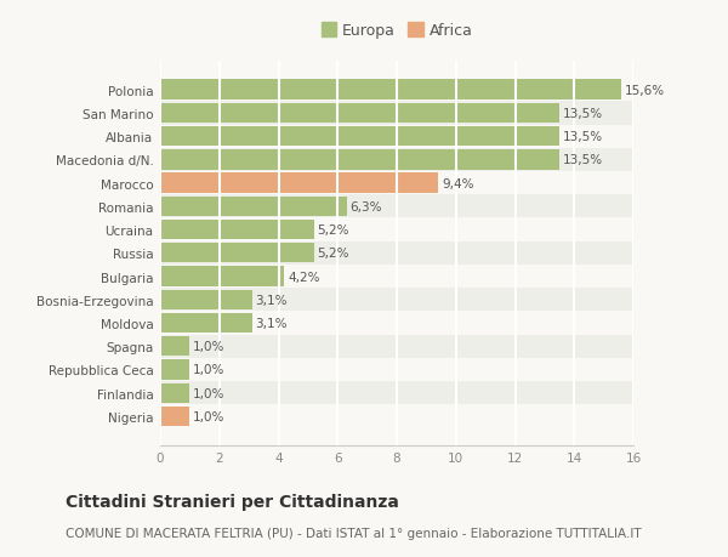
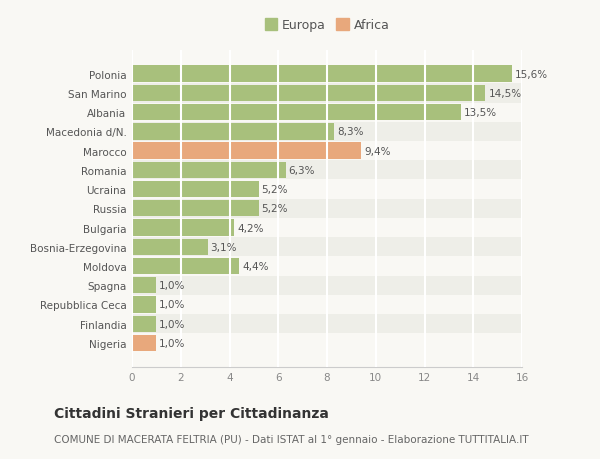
San Marino: 13,5% -> 14,5%
Macedonia d/N.: 13,5% -> 8,3%
Moldova: 3,1% -> 4,4%
